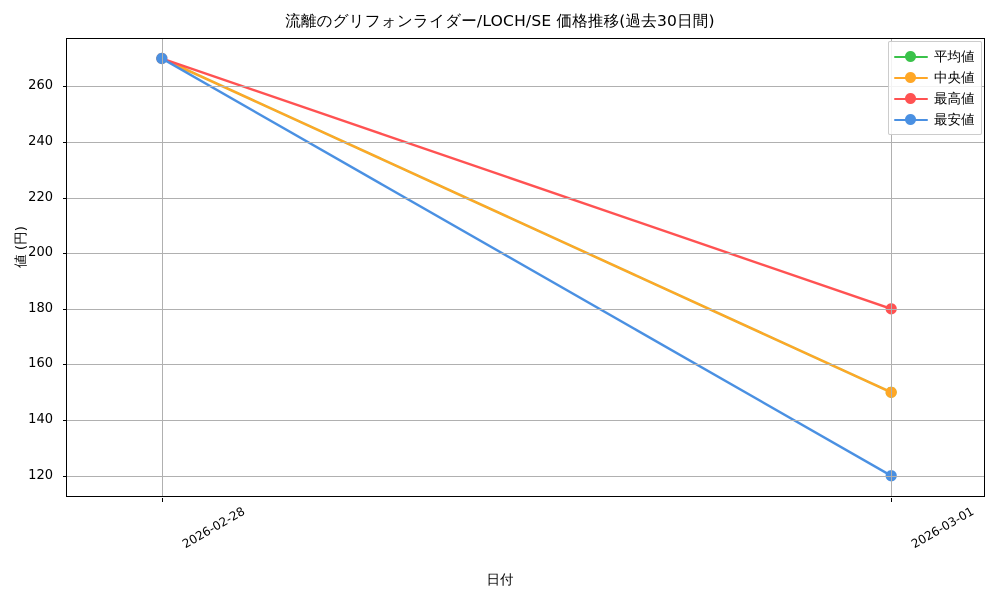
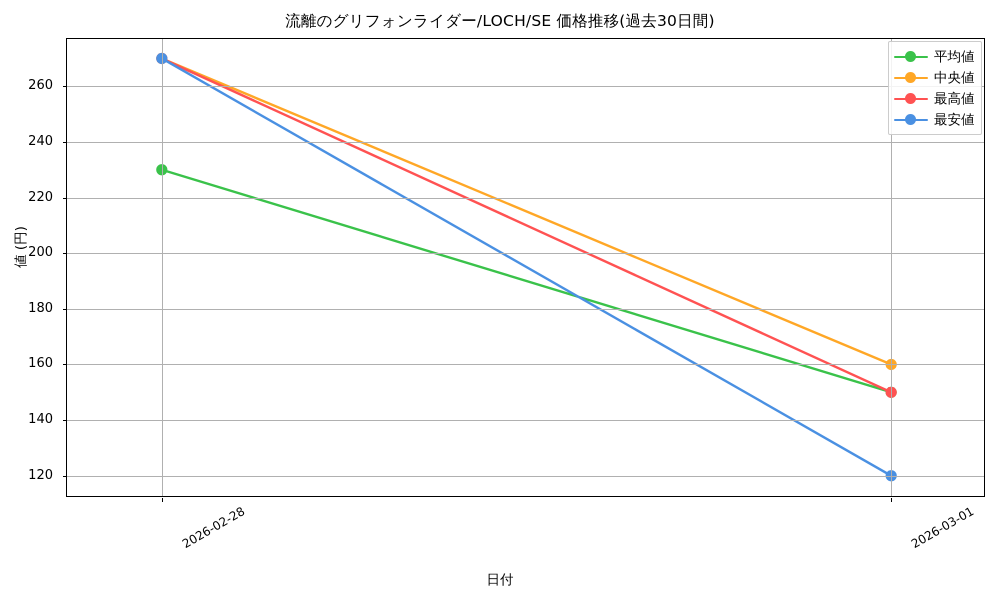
平均値/2026-02-28: 270 -> 230
中央値/2026-03-01: 150 -> 160
最高値/2026-03-01: 180 -> 150
